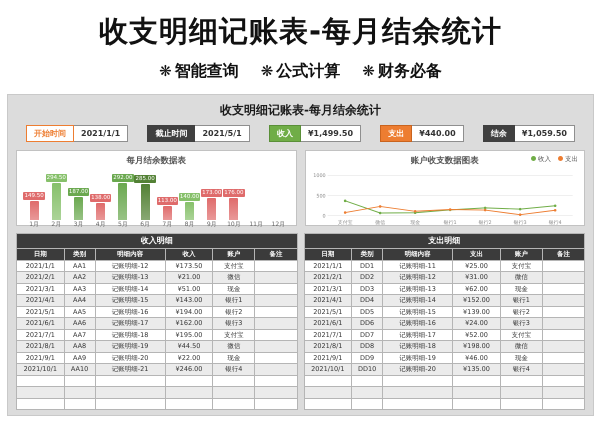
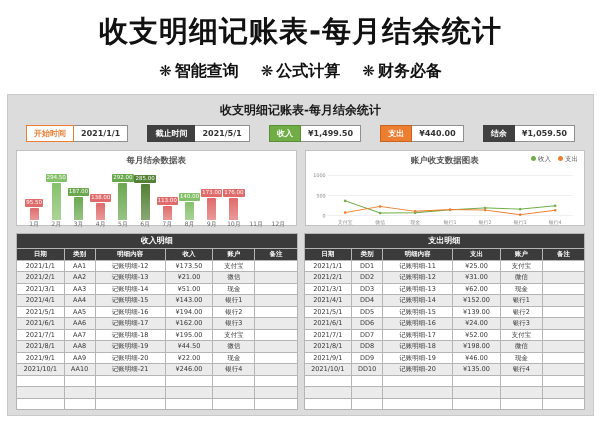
每月结余数据表/1月: 149.50 -> 95.50
